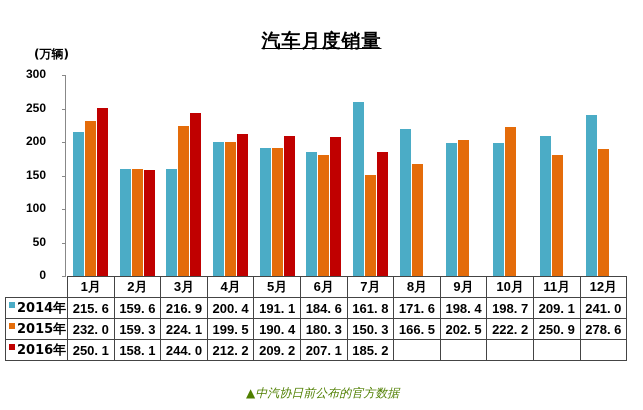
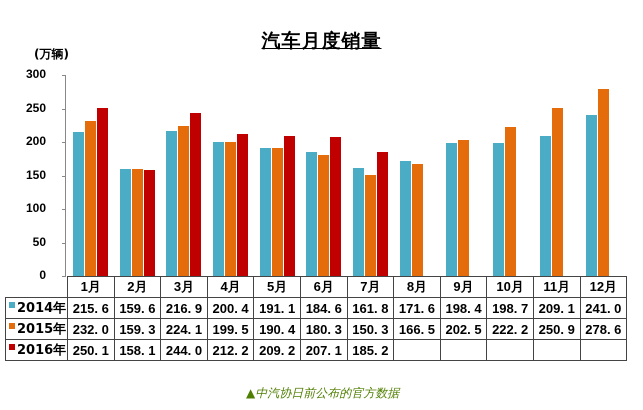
2014年/3月: 160 -> 220
2014年/7月: 260 -> 160
2014年/8月: 220 -> 170
2015年/11月: 180 -> 250
2015年/12月: 190 -> 280
